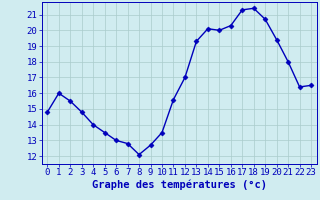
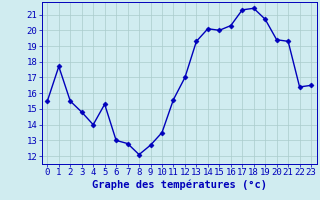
0: 14.8 -> 15.5
1: 16.0 -> 17.7
5: 13.5 -> 15.3
21: 18.0 -> 19.3
